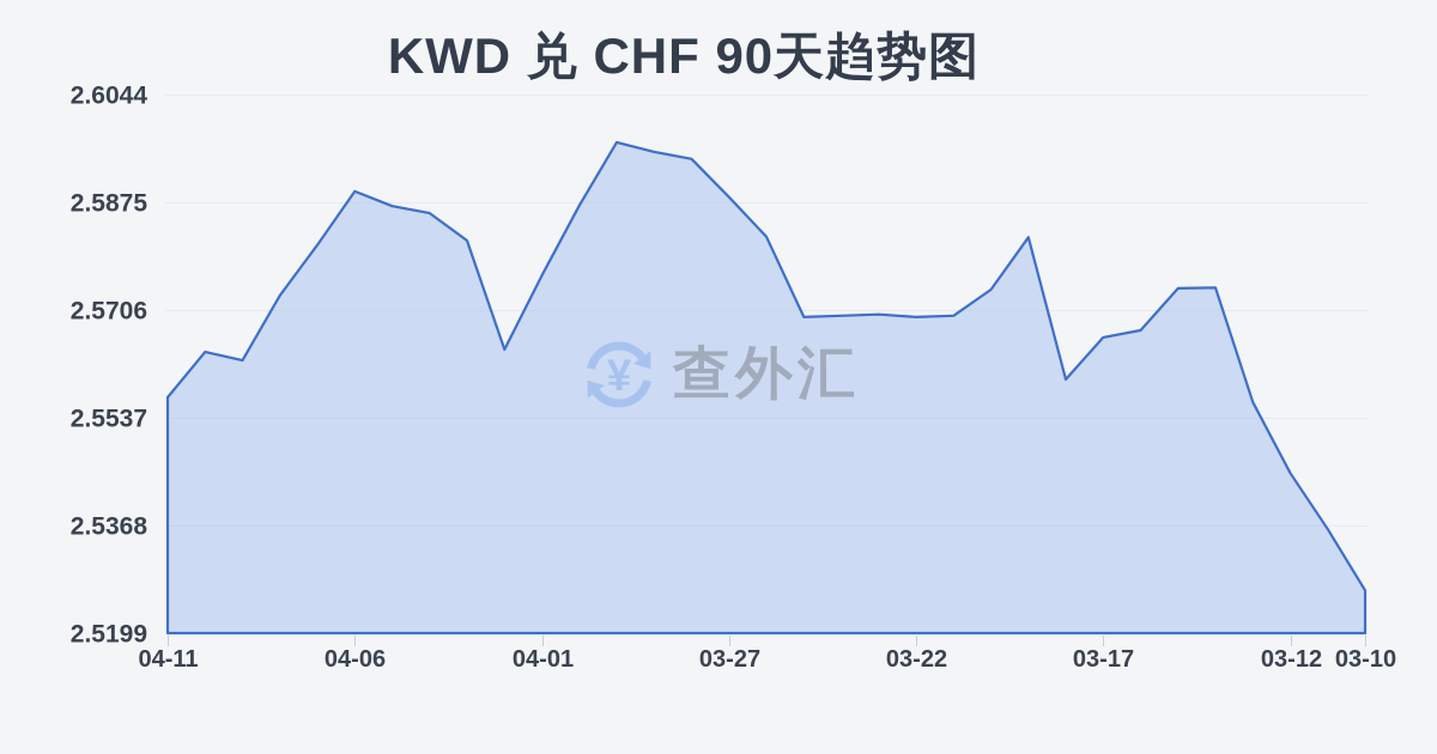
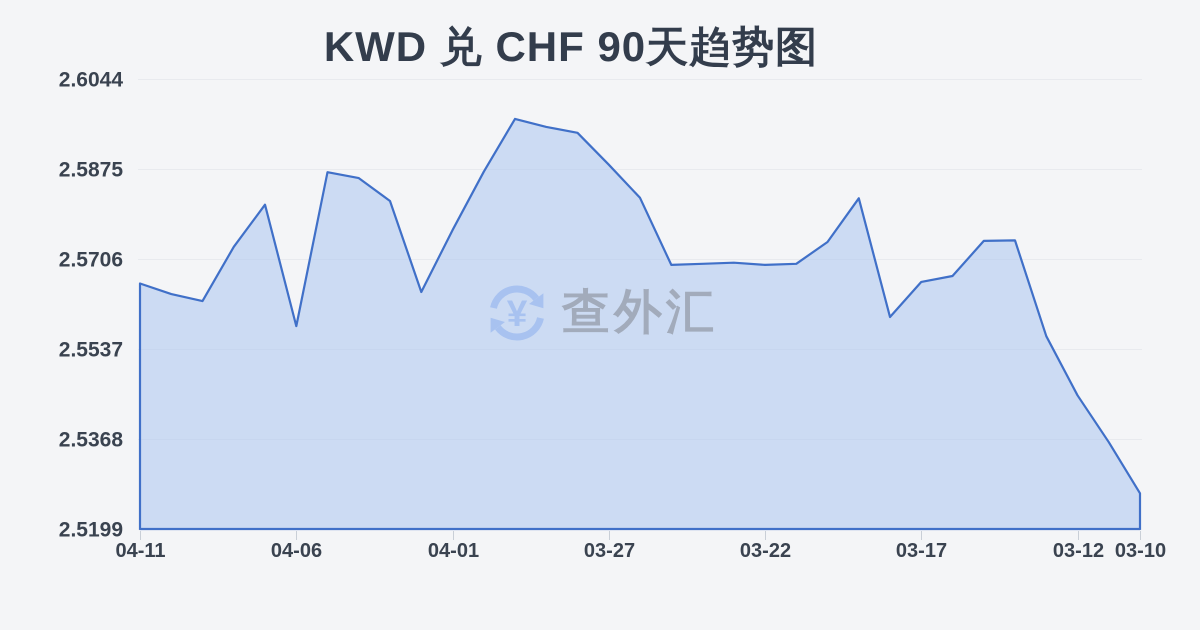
04-11: 2.557 -> 2.566
04-06: 2.589 -> 2.558
